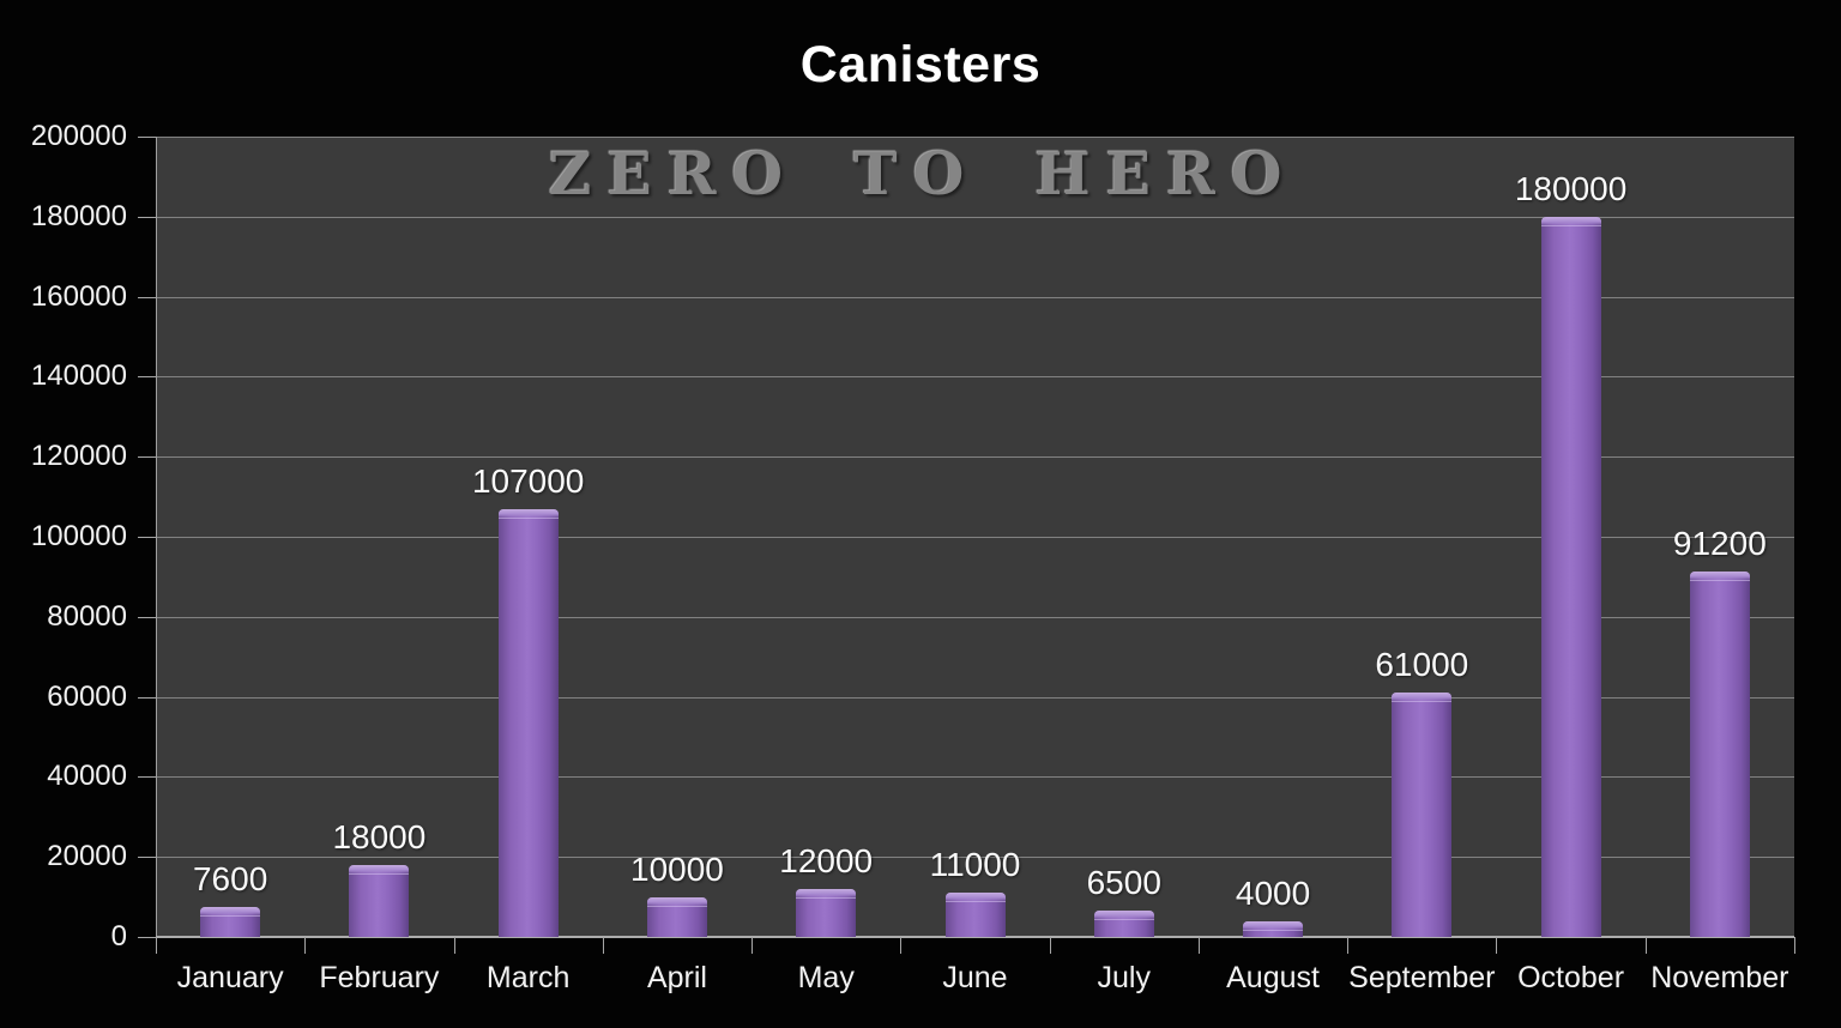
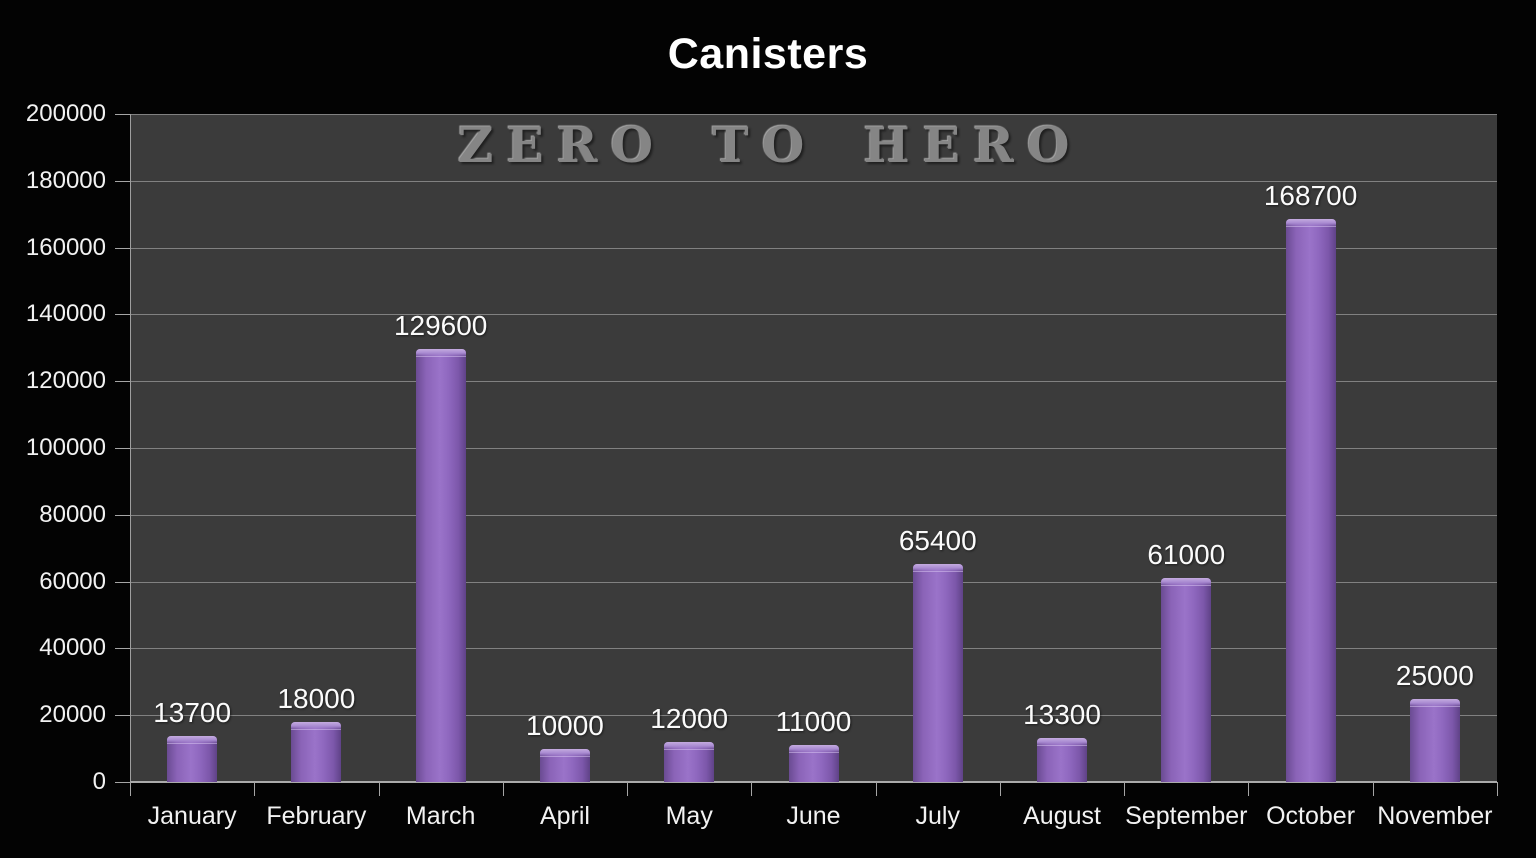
January: 7600 -> 13700
March: 107000 -> 129600
July: 6500 -> 65400
August: 4000 -> 13300
October: 180000 -> 168700
November: 91200 -> 25000
